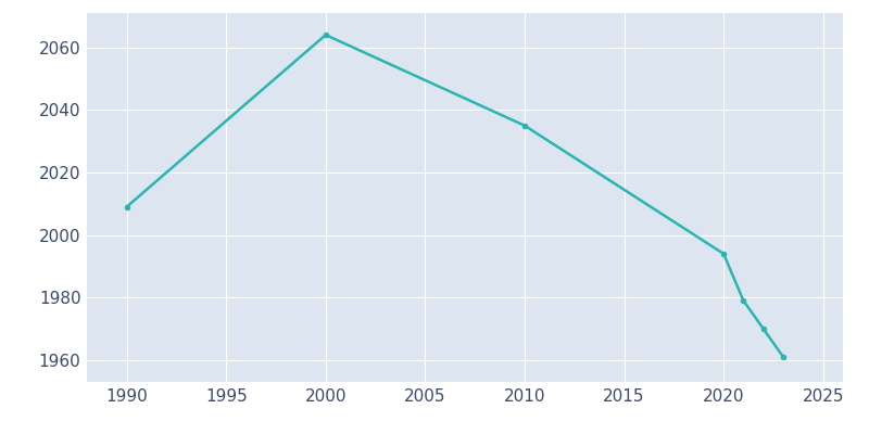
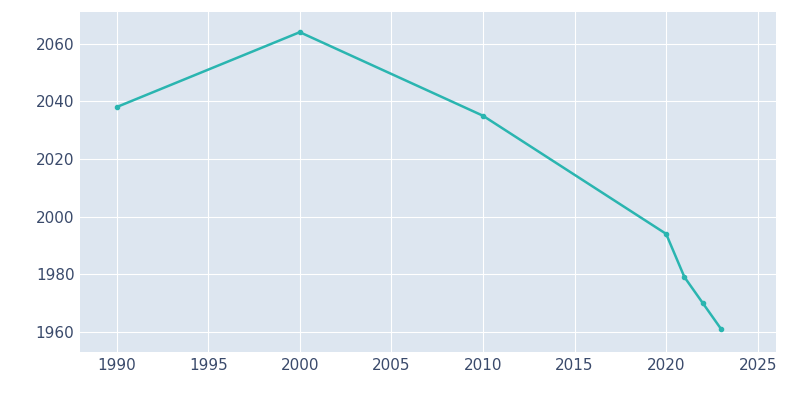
1990: 2009 -> 2038
